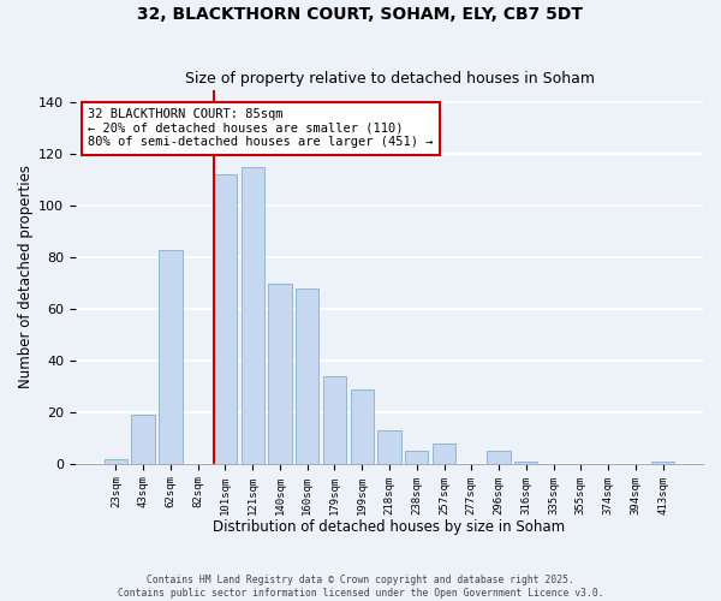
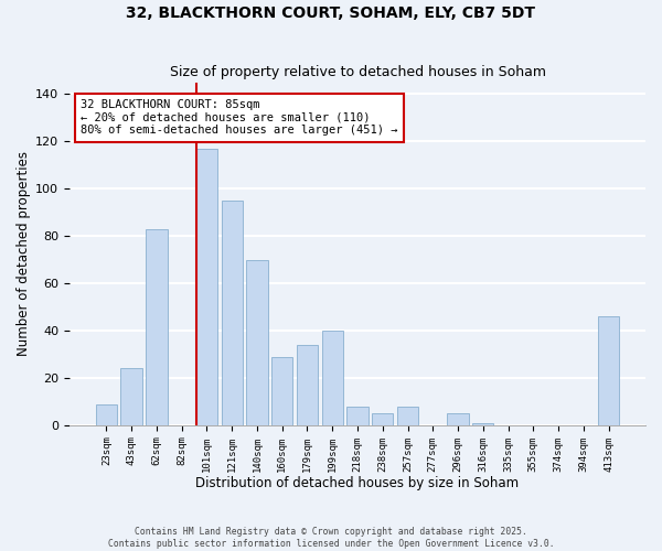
23sqm: 2 -> 9
43sqm: 19 -> 24
101sqm: 112 -> 117
121sqm: 115 -> 95
160sqm: 68 -> 29
199sqm: 29 -> 40
218sqm: 13 -> 8
413sqm: 1 -> 46
